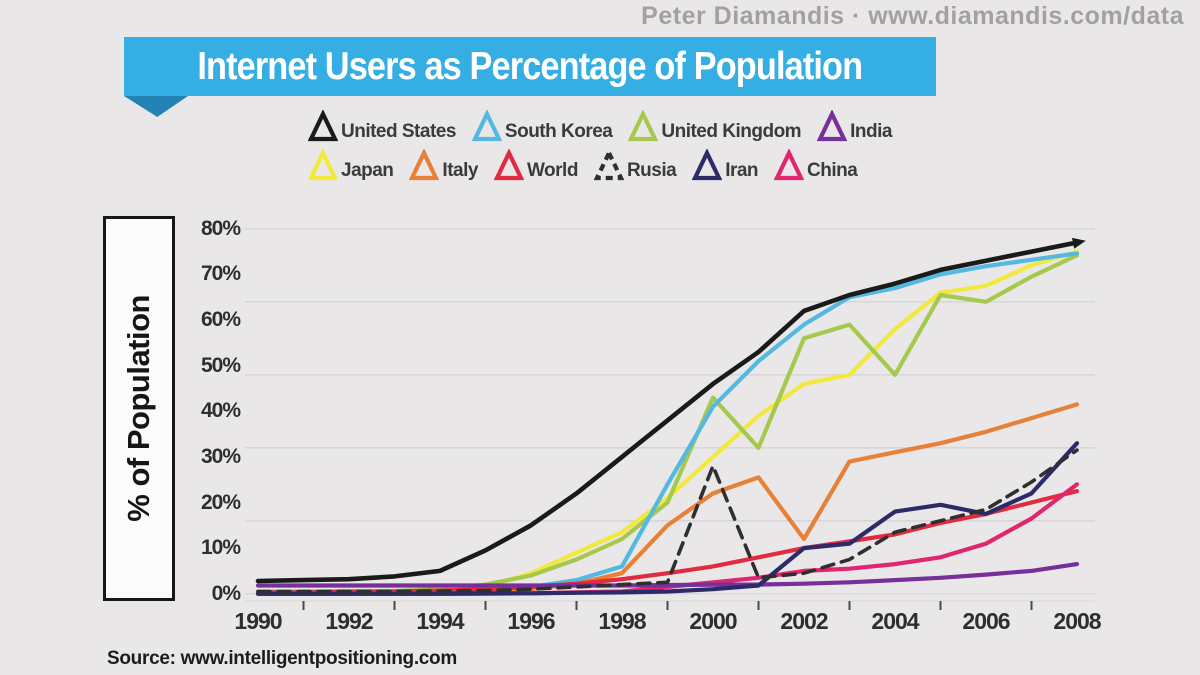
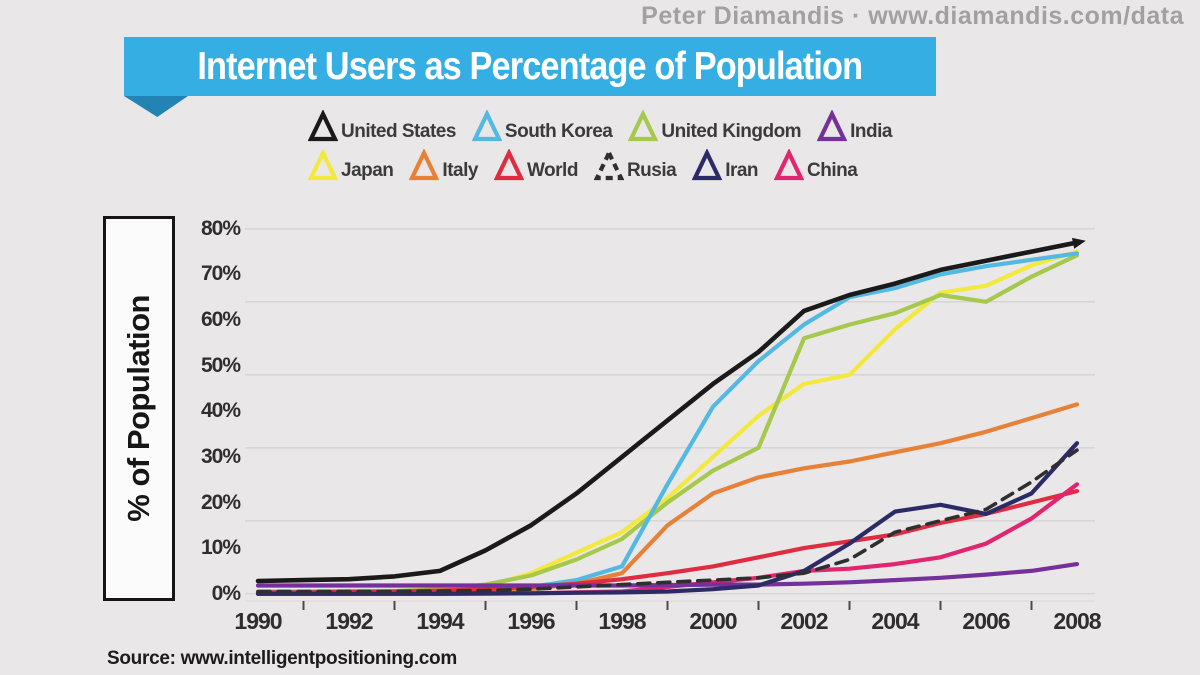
United Kingdom/2000: 43% -> 27%
Rusia/2000: 28% -> 3%
Italy/2002: 12% -> 28%
Iran/2002: 10% -> 5%
United Kingdom/2004: 48% -> 62%
